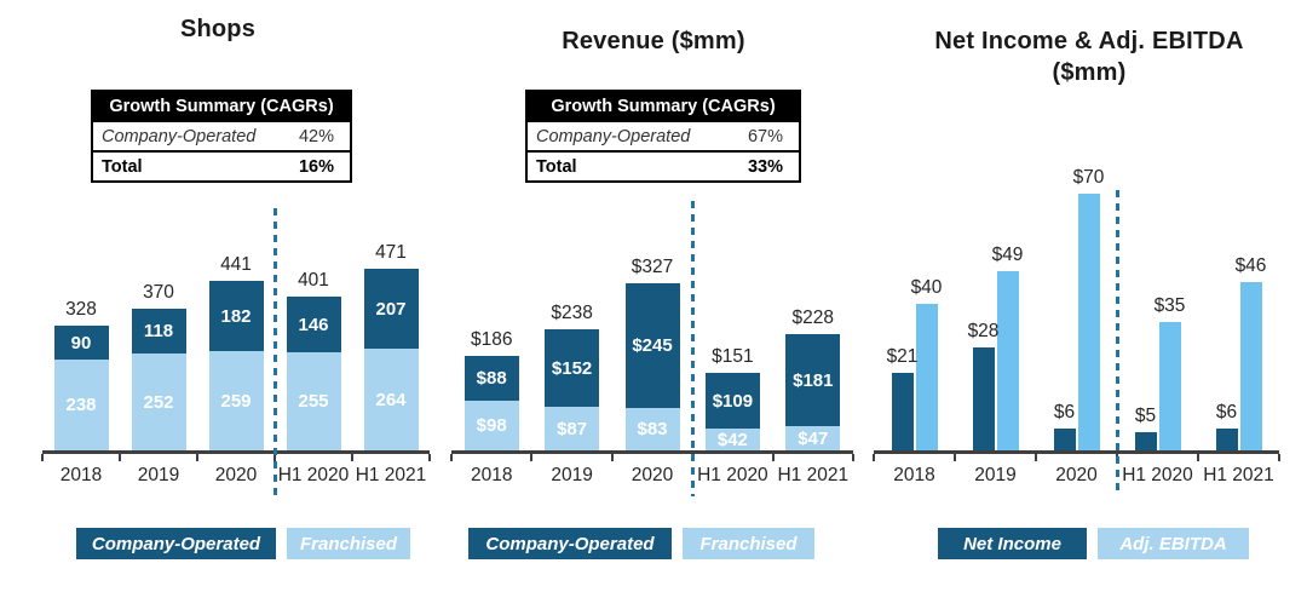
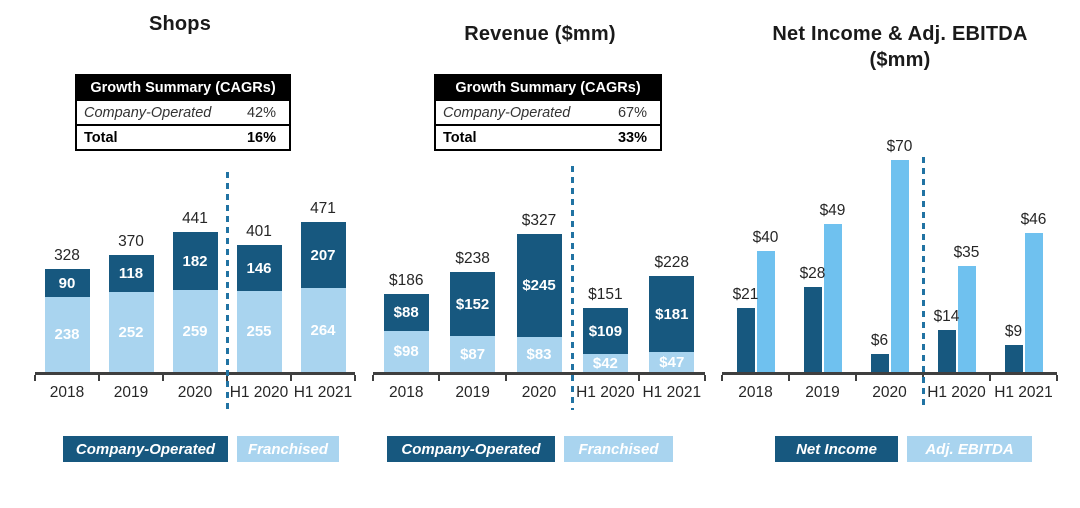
Net Income & Adj. EBITDA ($mm)/Net Income/H1 2020: $5 -> $14
Net Income & Adj. EBITDA ($mm)/Net Income/H1 2021: $6 -> $9
